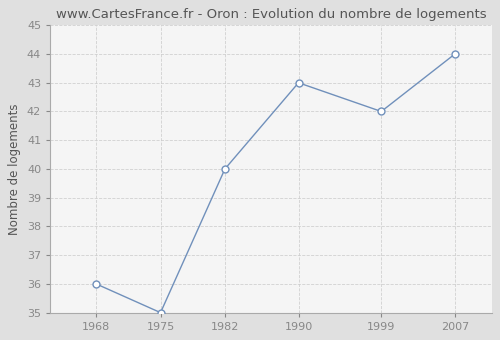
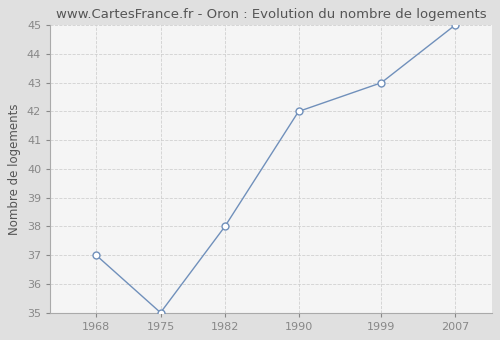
1968: 36 -> 37
1982: 40 -> 38
1990: 43 -> 42
1999: 42 -> 43
2007: 44 -> 45
